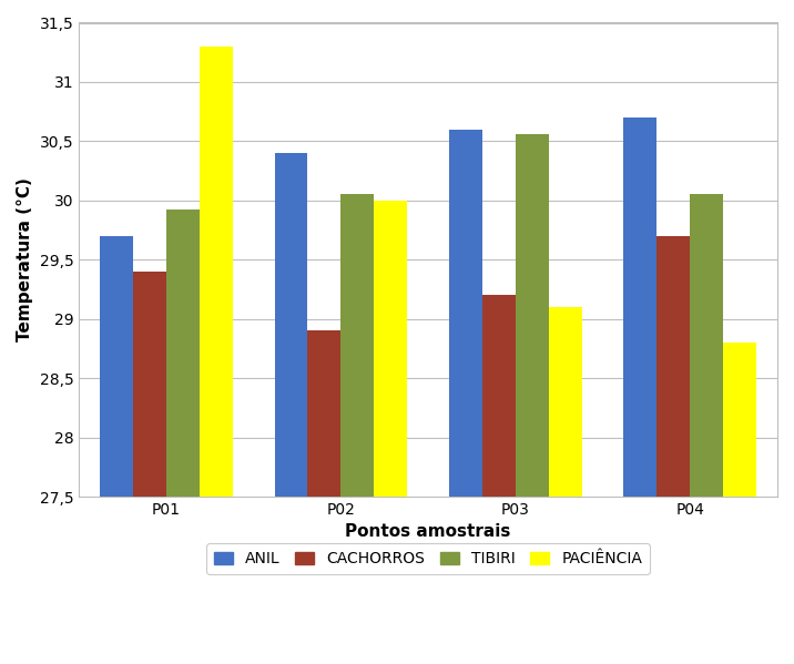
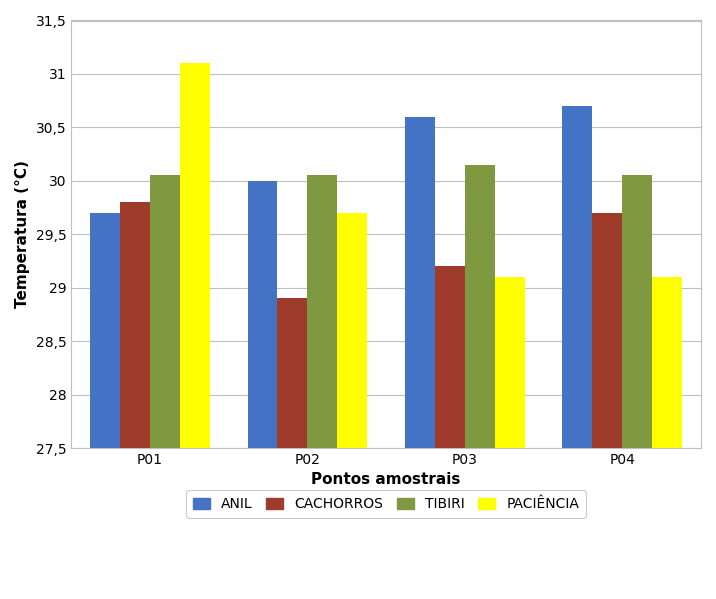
CACHORROS/P01: 29,4 -> 29,8
TIBIRI/P01: 29,92 -> 30,05
PACIÊNCIA/P01: 31,3 -> 31,1
ANIL/P02: 30,4 -> 30,0
PACIÊNCIA/P02: 30,0 -> 29,7
TIBIRI/P03: 30,56 -> 30,15
PACIÊNCIA/P04: 28,8 -> 29,1
